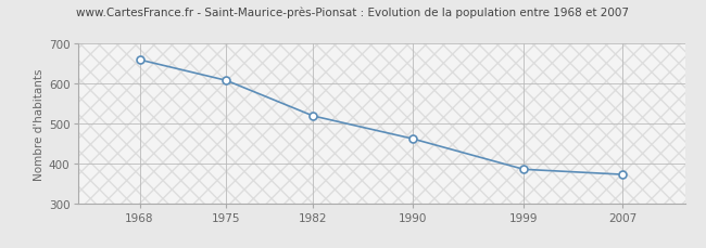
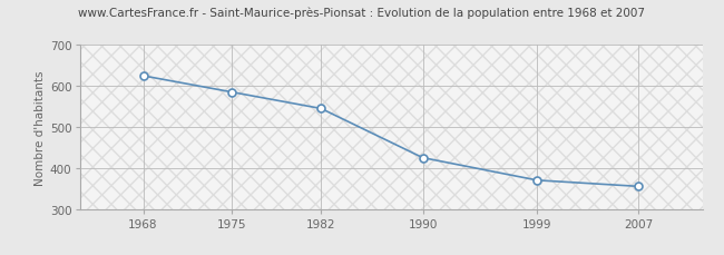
1968: 660 -> 625
1975: 608 -> 585
1982: 519 -> 545
1990: 462 -> 425
1999: 385 -> 370
2007: 372 -> 355
